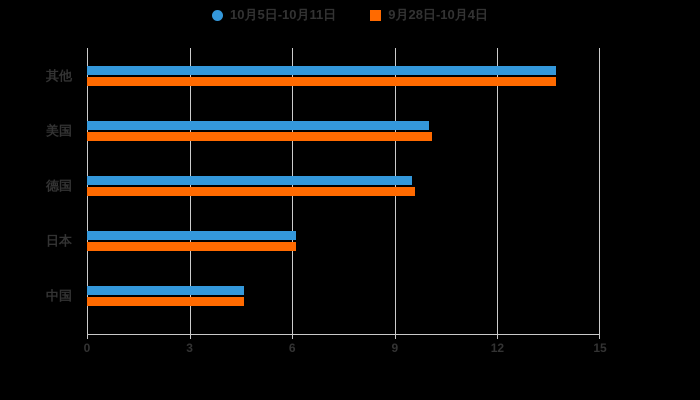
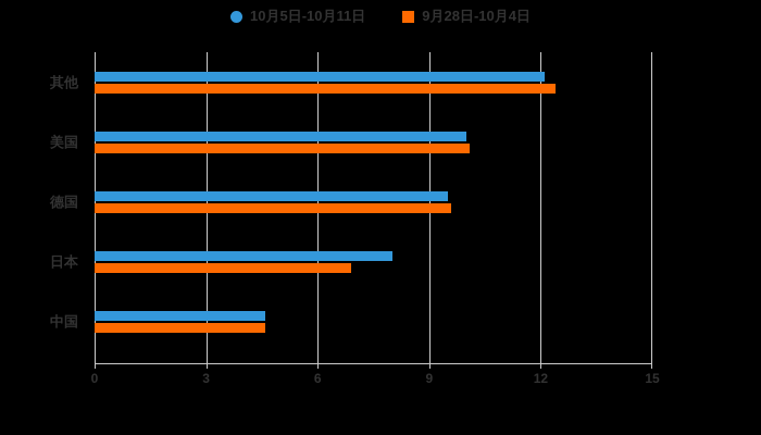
10月5日-10月11日/其他: 13.7 -> 12.1
9月28日-10月4日/其他: 13.7 -> 12.4
10月5日-10月11日/日本: 6.1 -> 8.0
9月28日-10月4日/日本: 6.1 -> 6.9
